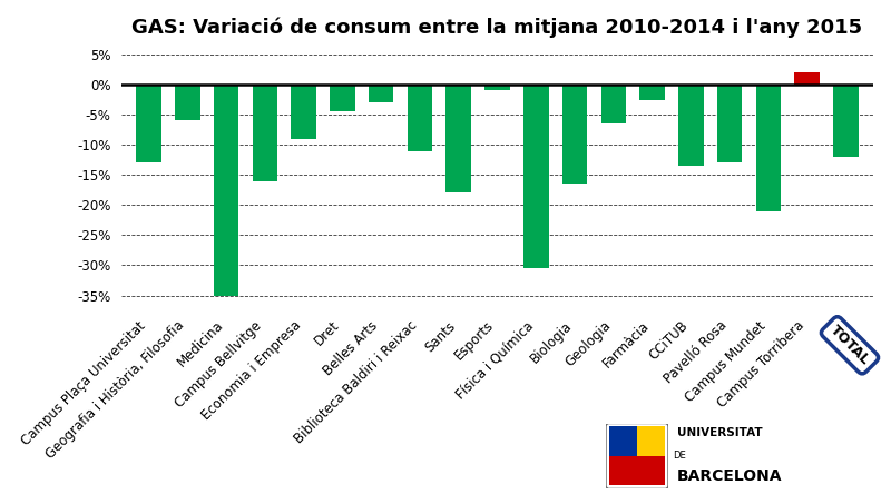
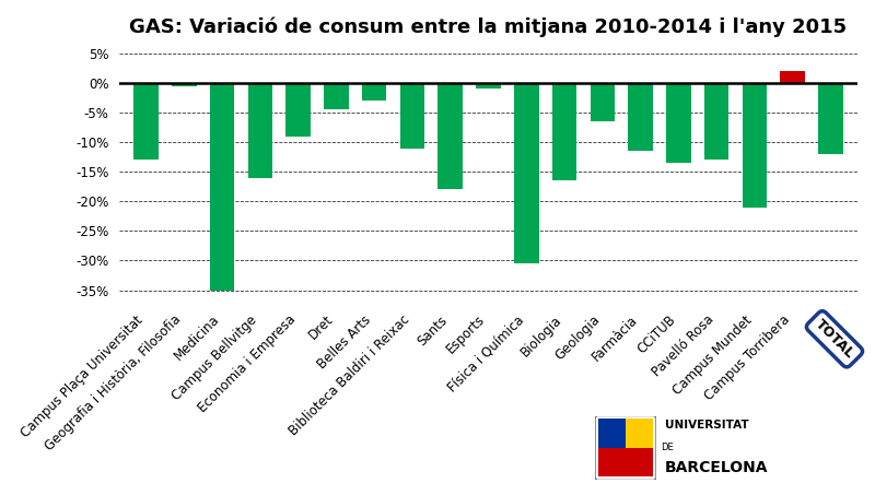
Geografia i Història, Filosofia: -6.0% -> -0.5%
Farmàcia: -2.6% -> -11.5%
